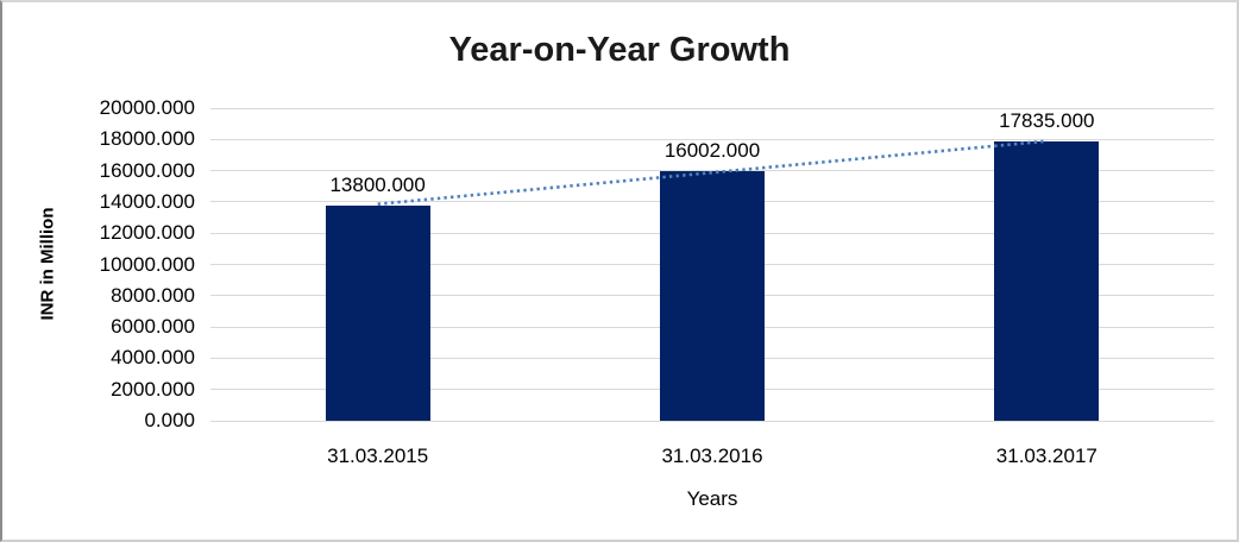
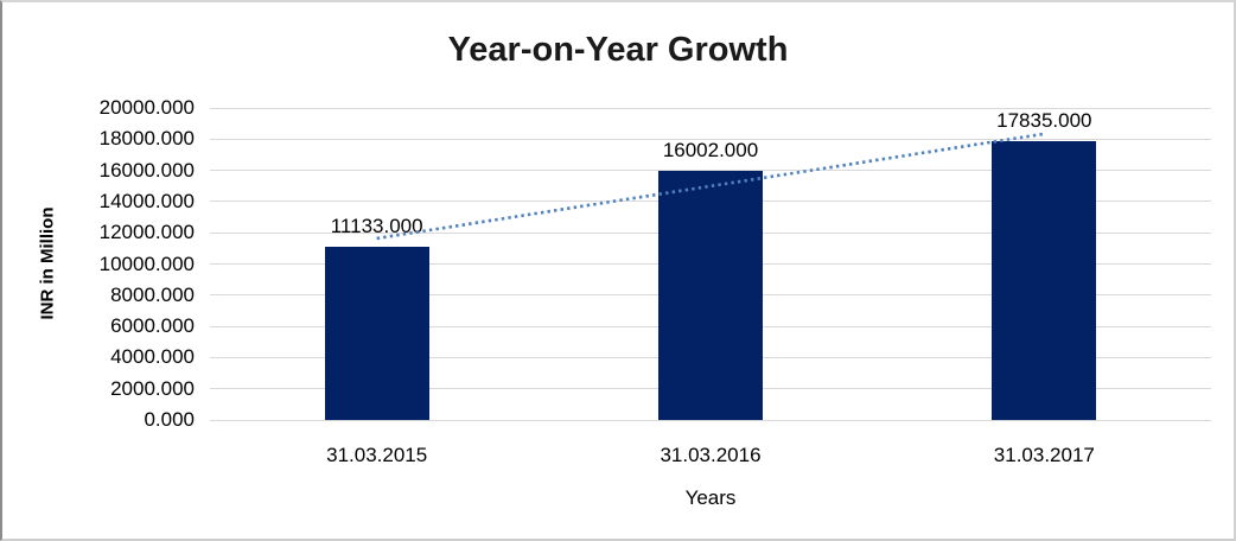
31.03.2015: 13800.000 -> 11133.000
